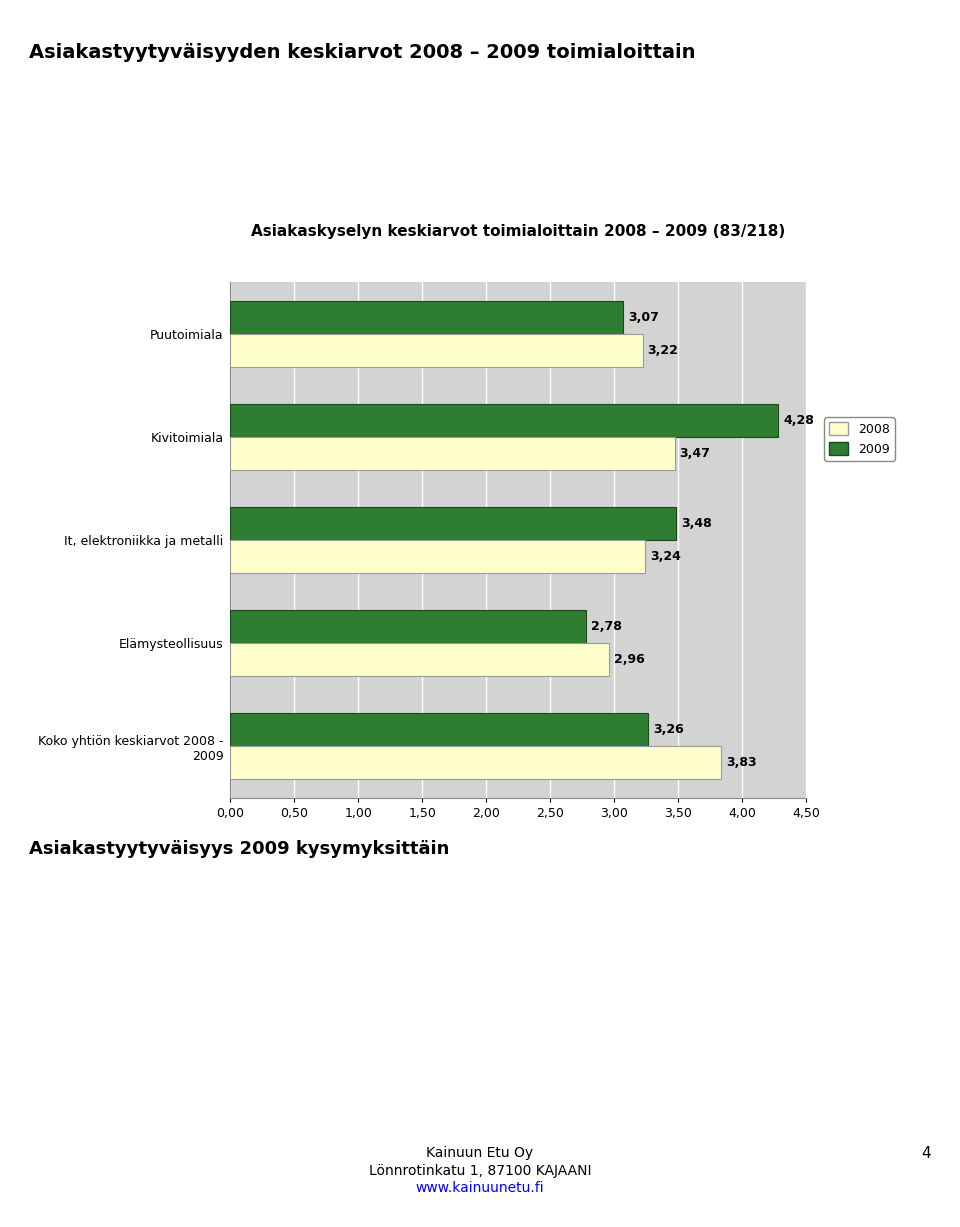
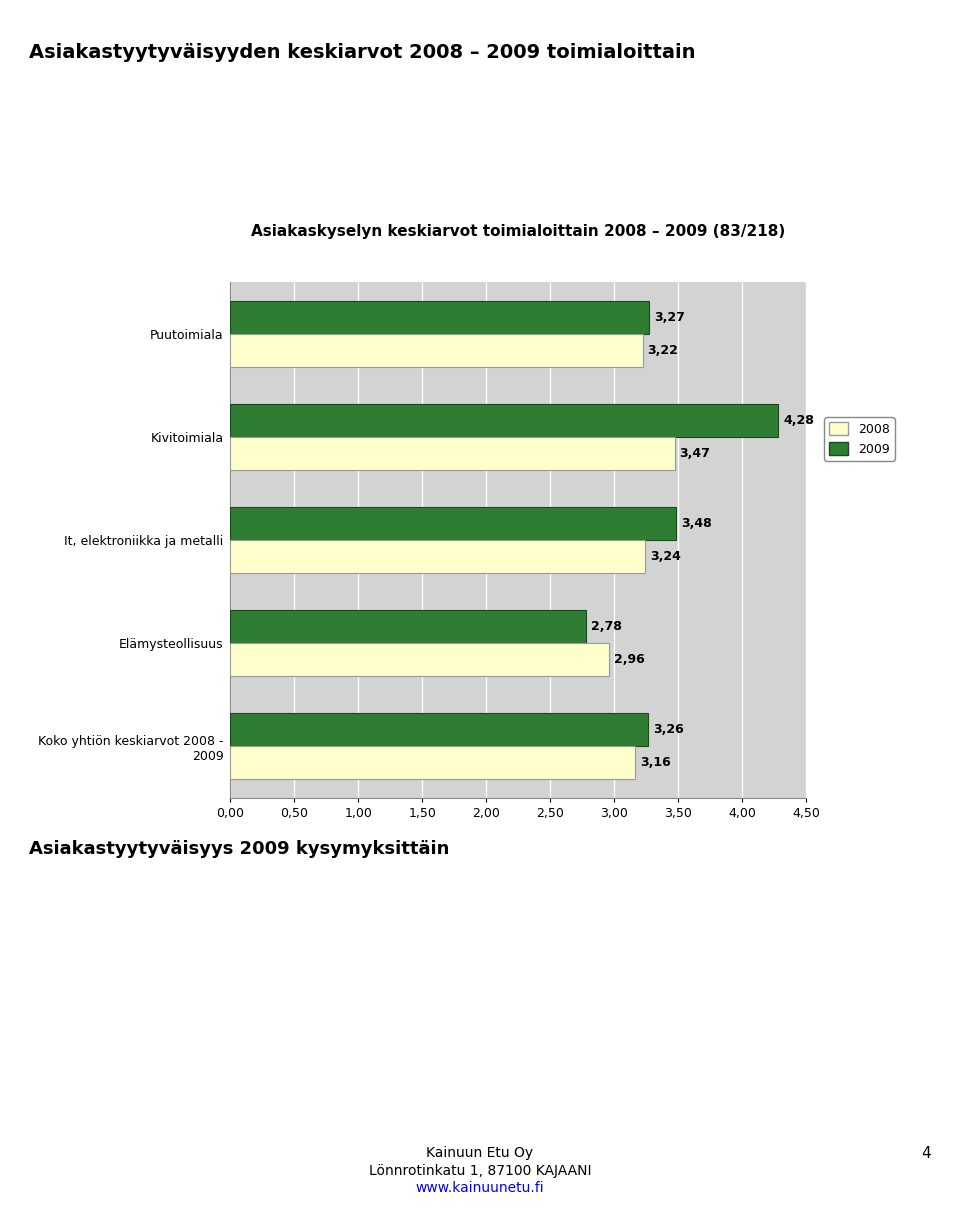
2009/Puutoimiala: 3,07 -> 3,27
2008/Koko yhtiön keskiarvot 2008 - 2009: 3,83 -> 3,16
